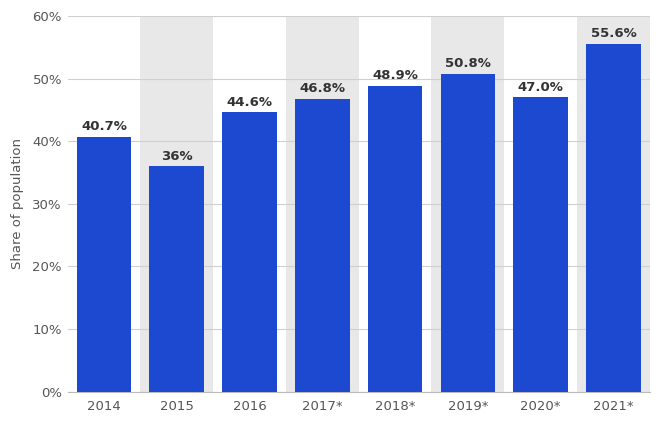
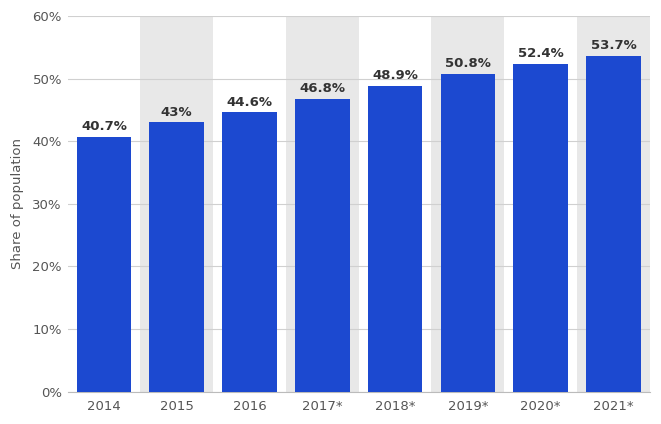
2015: 36% -> 43%
2020*: 47.0% -> 52.4%
2021*: 55.6% -> 53.7%
